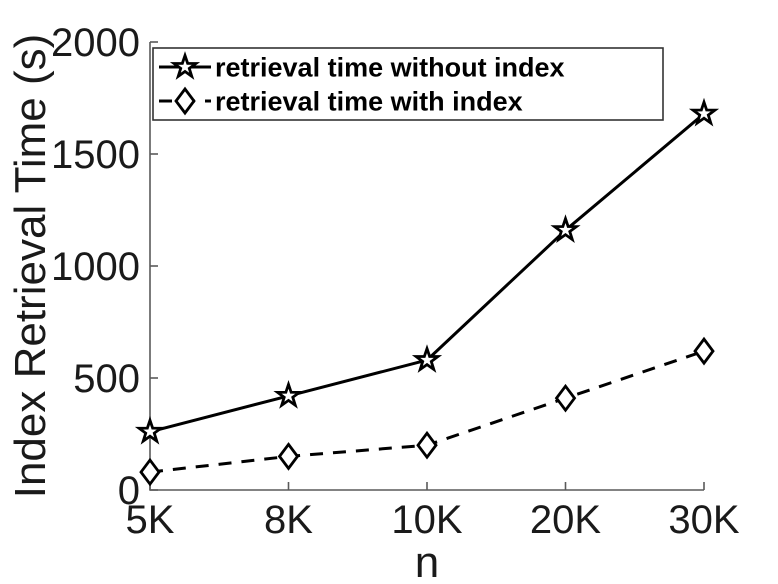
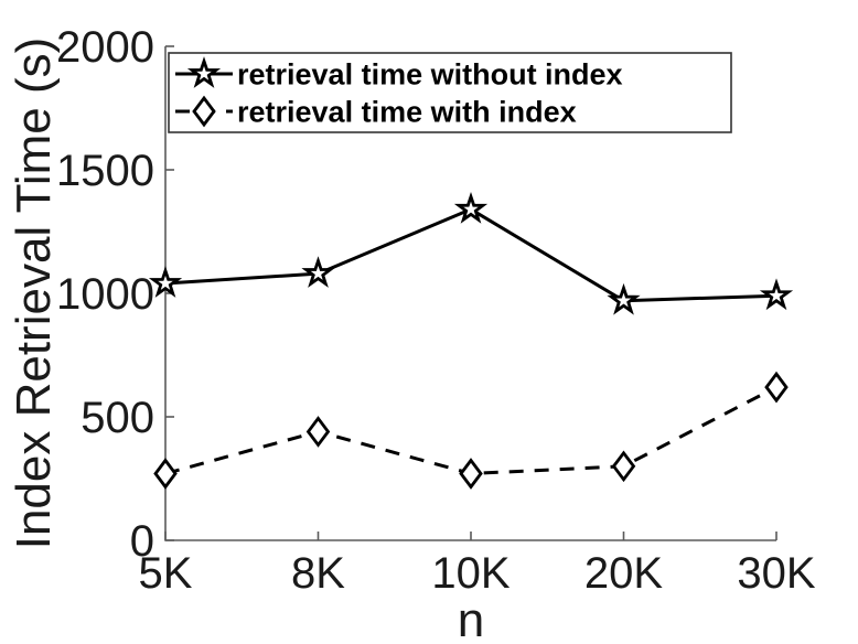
retrieval time without index/5K: 260 -> 1040
retrieval time with index/5K: 80 -> 270
retrieval time without index/8K: 420 -> 1080
retrieval time with index/8K: 150 -> 440
retrieval time without index/10K: 580 -> 1340
retrieval time with index/10K: 200 -> 270
retrieval time without index/20K: 1160 -> 970
retrieval time with index/20K: 410 -> 300
retrieval time without index/30K: 1680 -> 990
